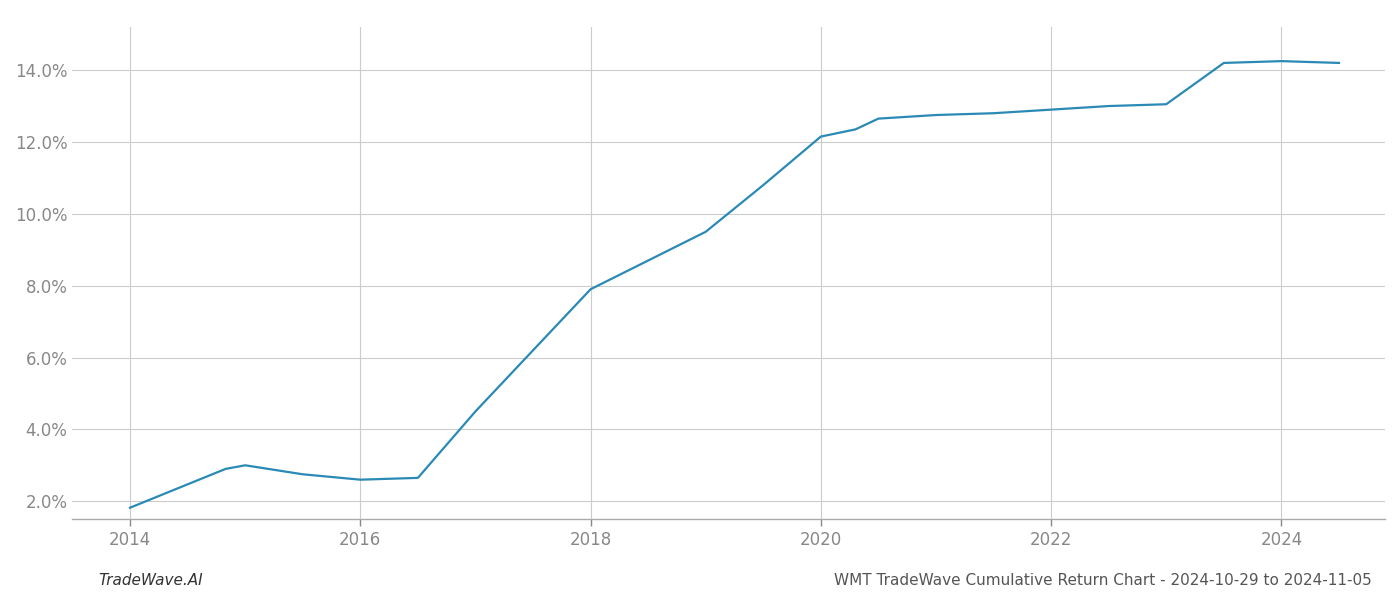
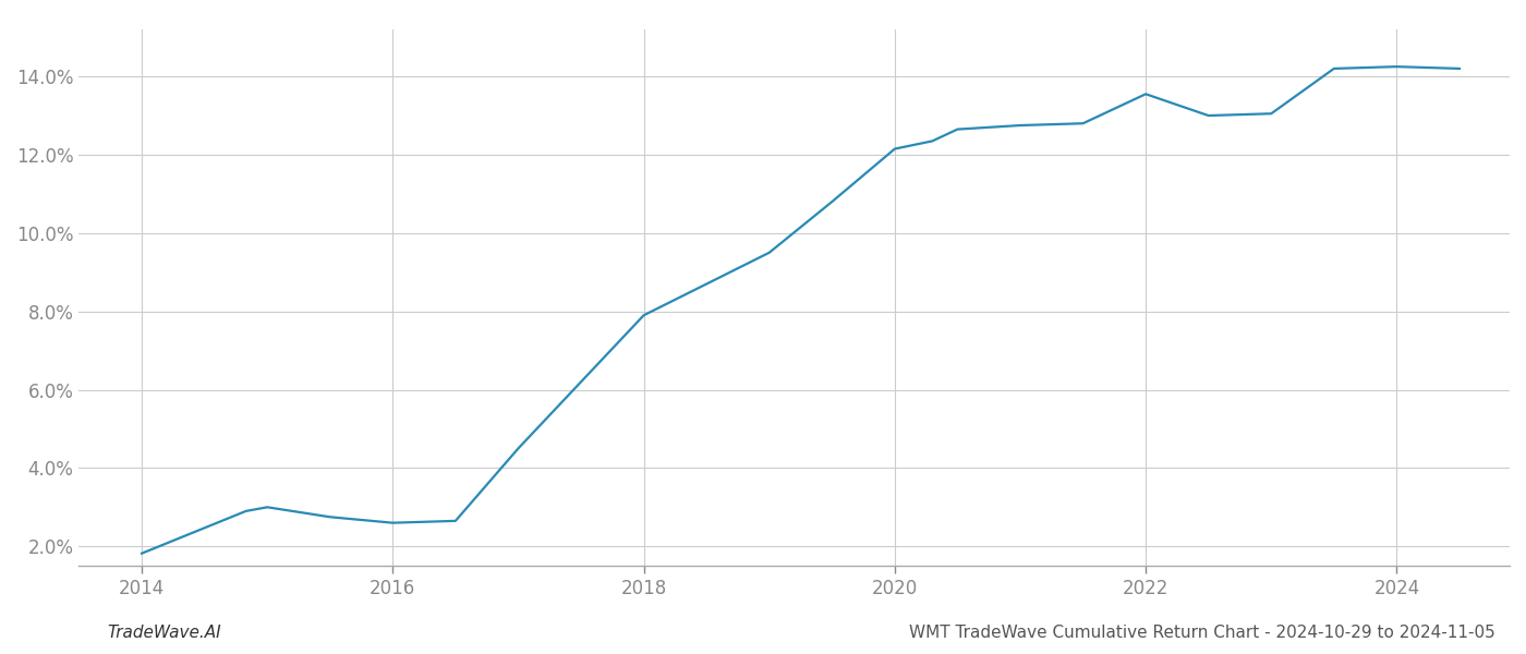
2022: 12.90% -> 13.55%
